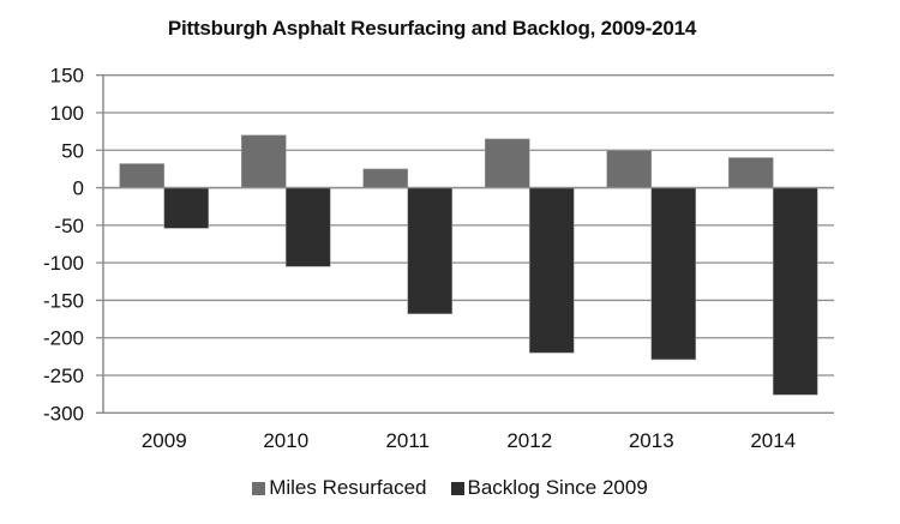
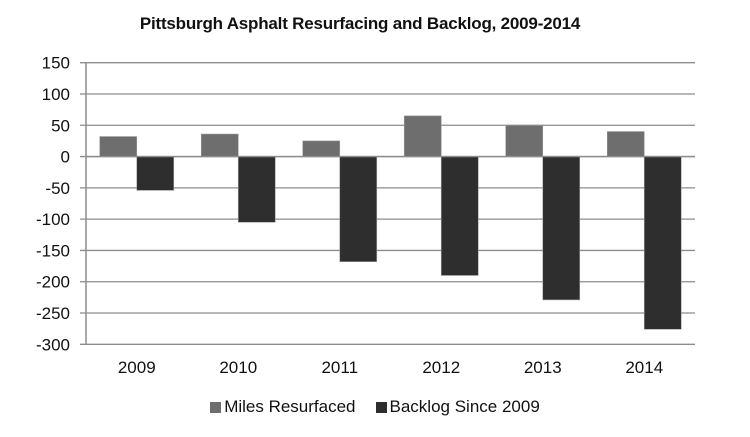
Miles Resurfaced/2010: 70 -> 40
Backlog Since 2009/2012: -220 -> -190
